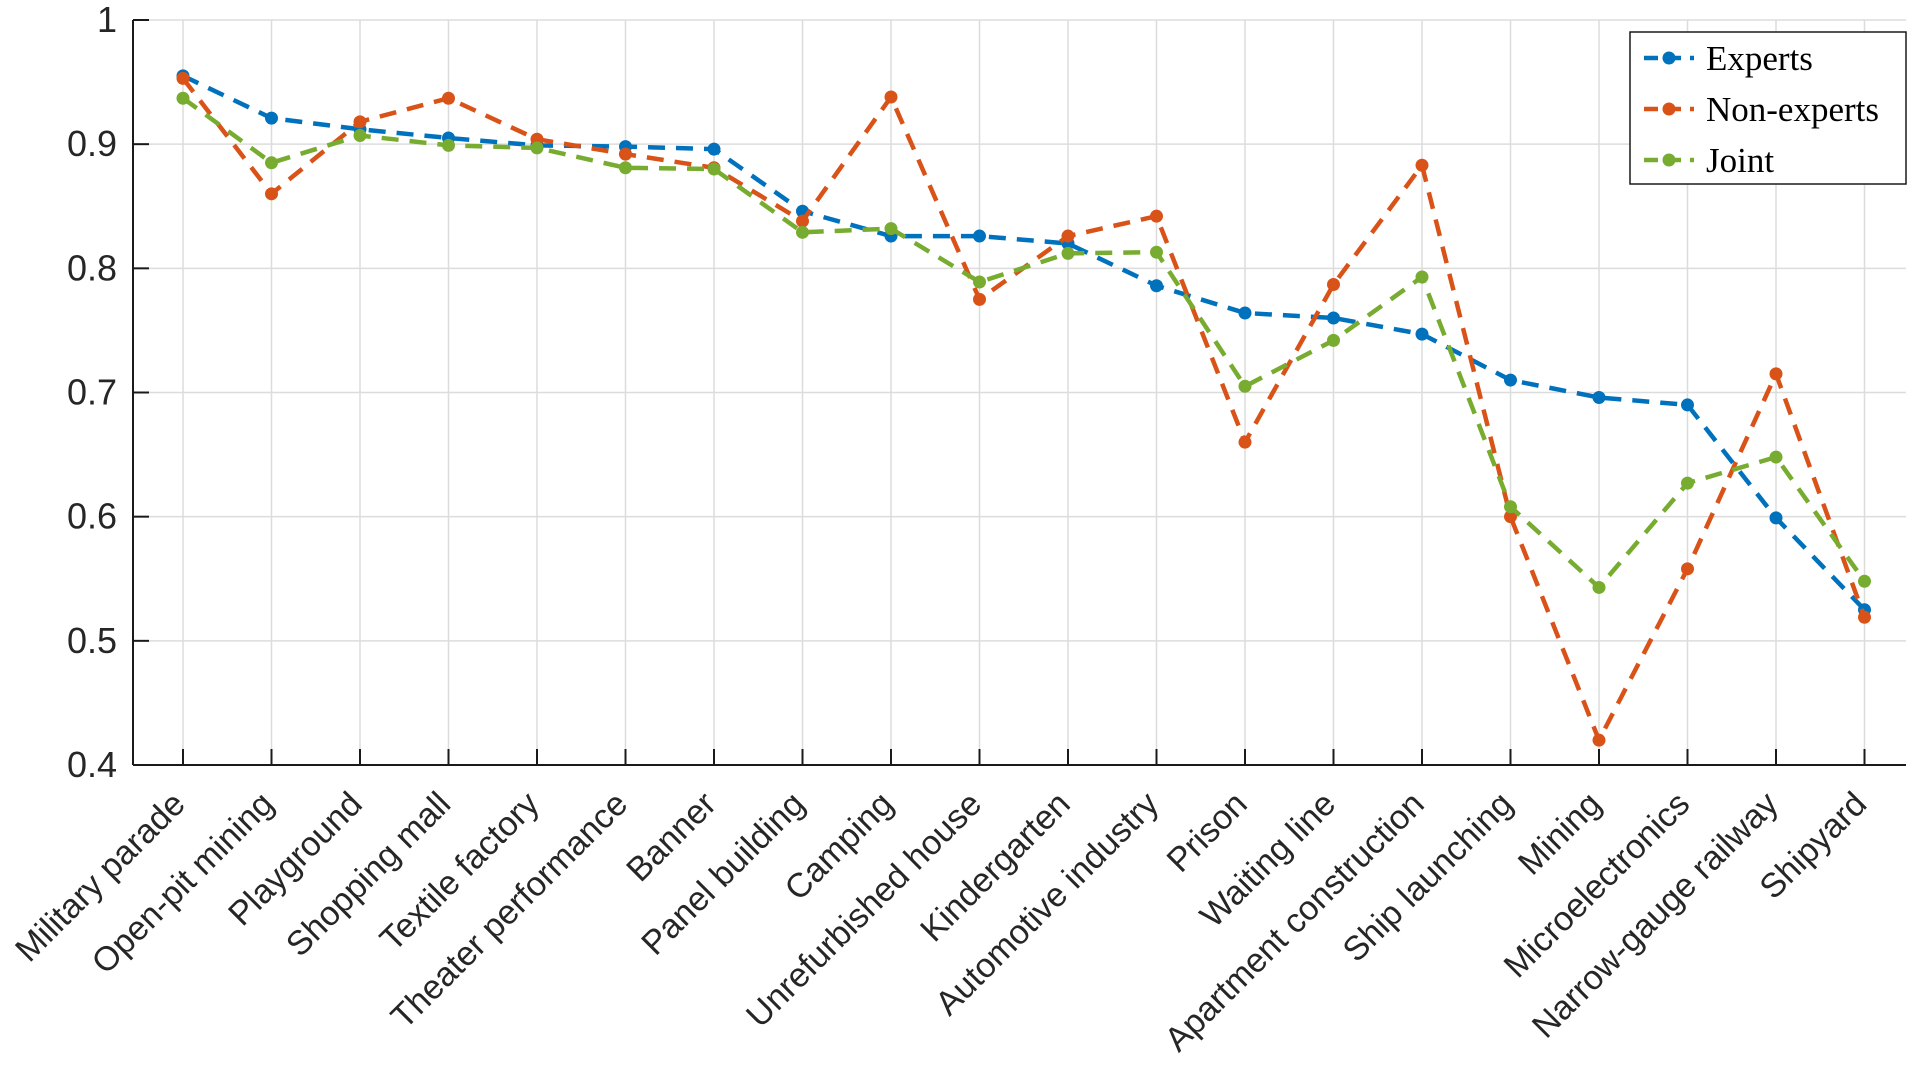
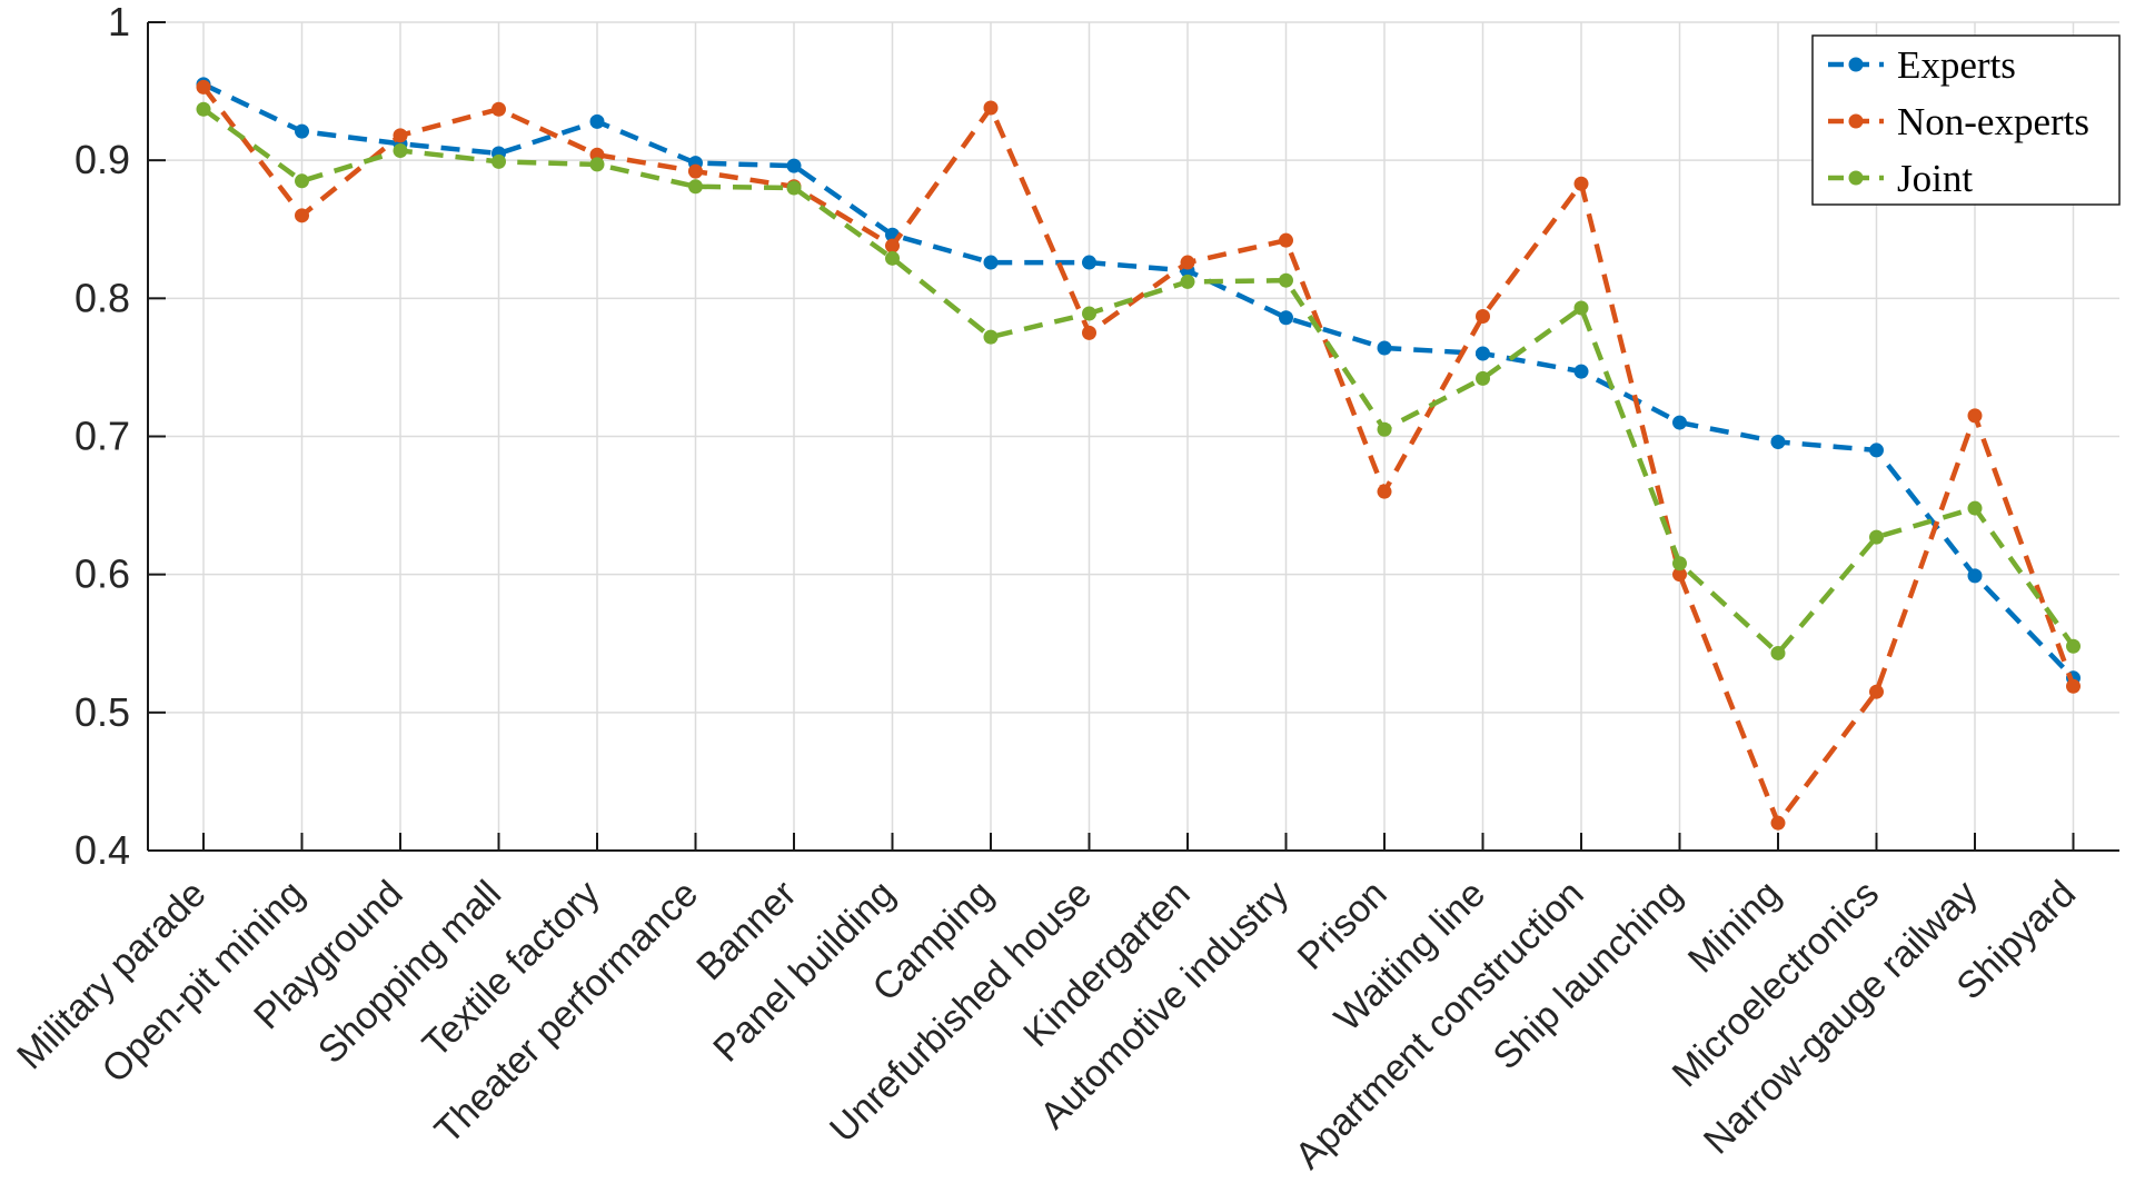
Experts/Textile factory: 0.899 -> 0.928
Joint/Camping: 0.832 -> 0.772
Non-experts/Microelectronics: 0.558 -> 0.515
